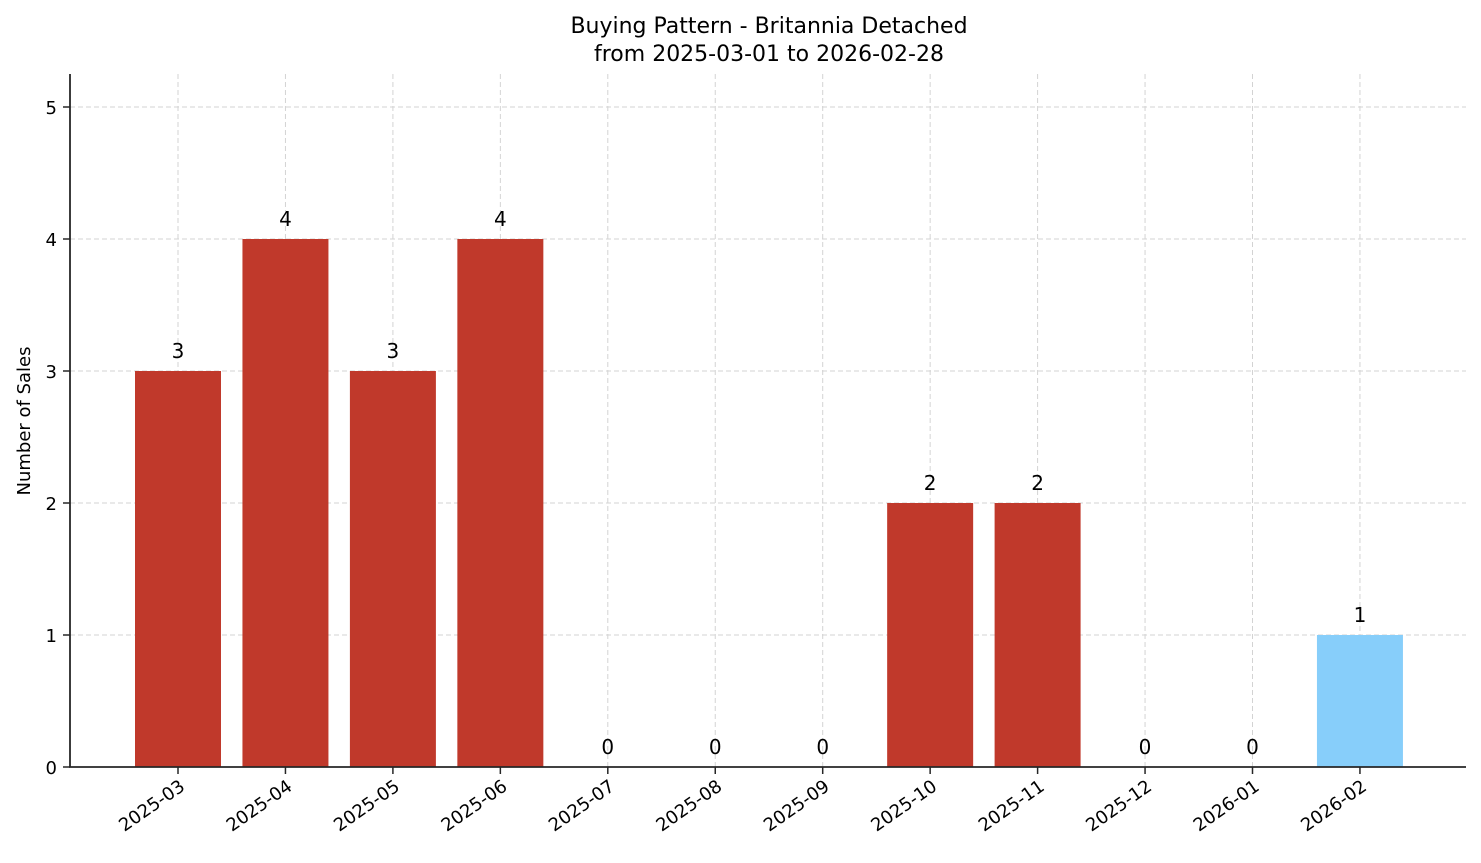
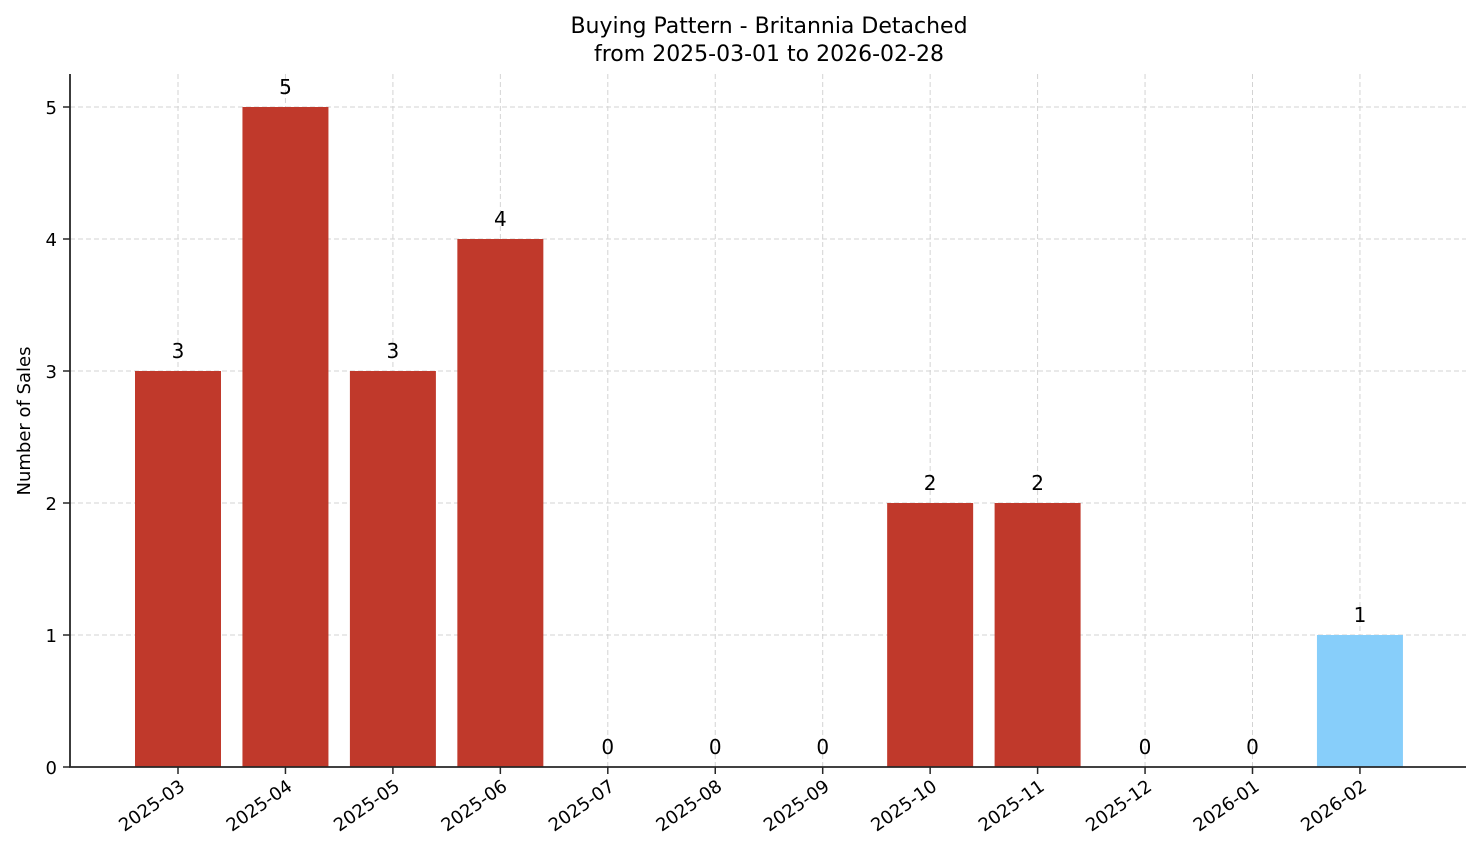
2025-04: 4 -> 5
